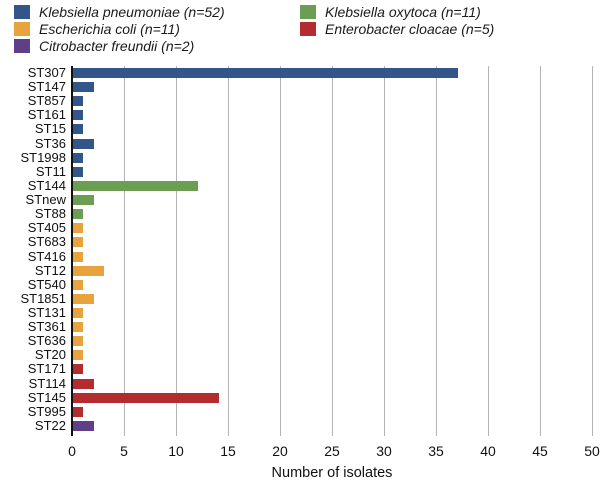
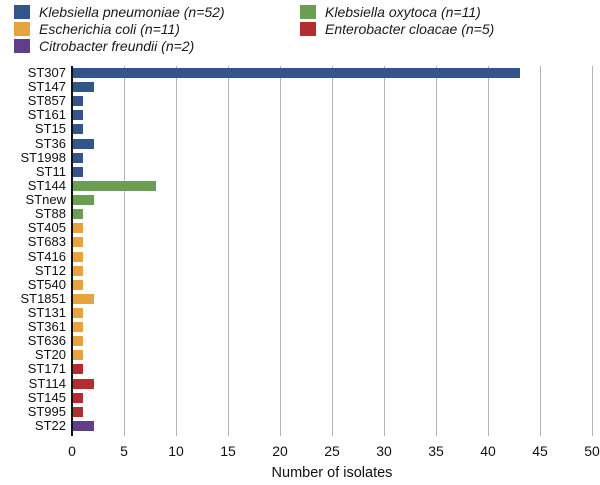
ST307: 37 -> 43
ST144: 12 -> 8
ST12: 3 -> 1
ST145: 14 -> 1
